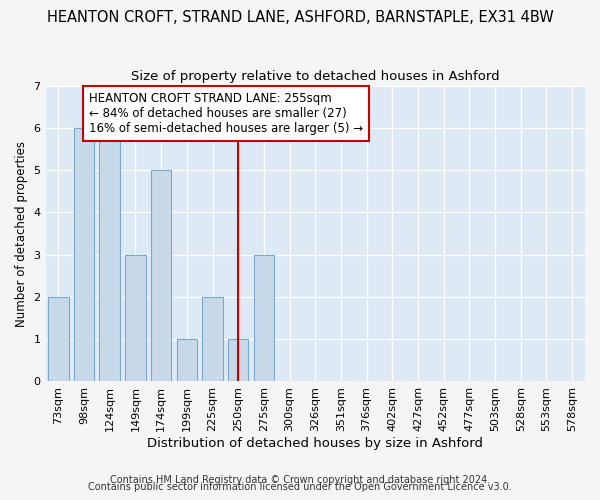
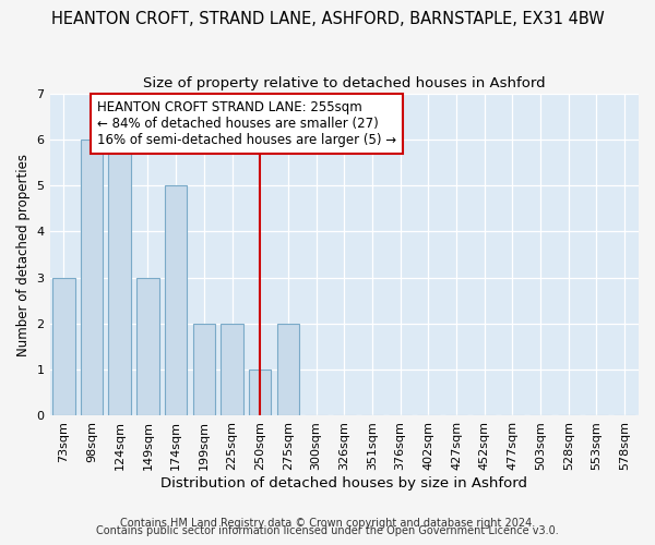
73sqm: 2 -> 3
199sqm: 1 -> 2
275sqm: 3 -> 2
